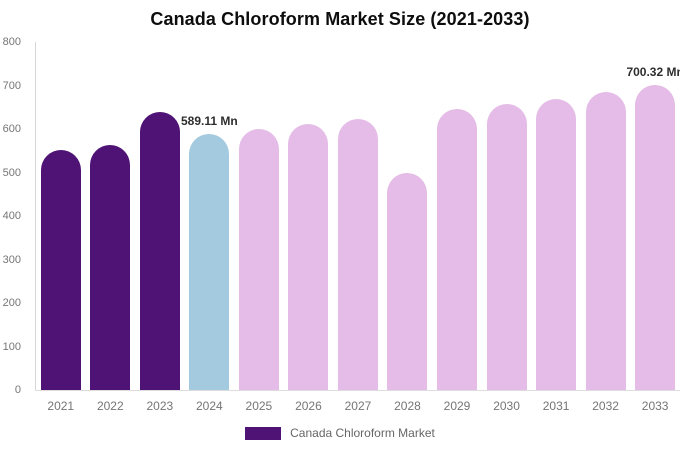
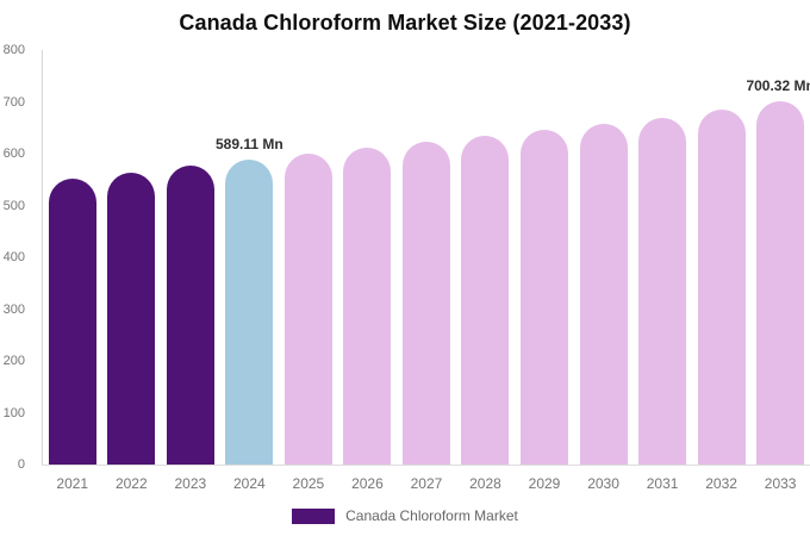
2023: 640 -> 580
2028: 500 -> 630
